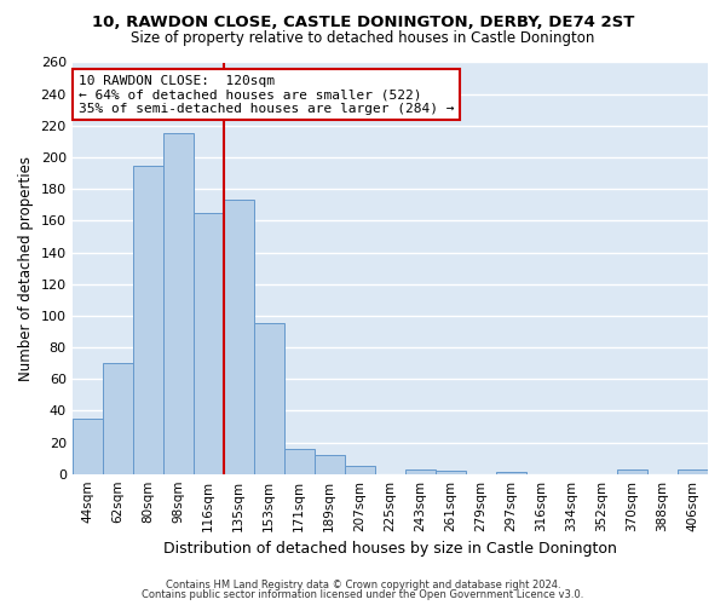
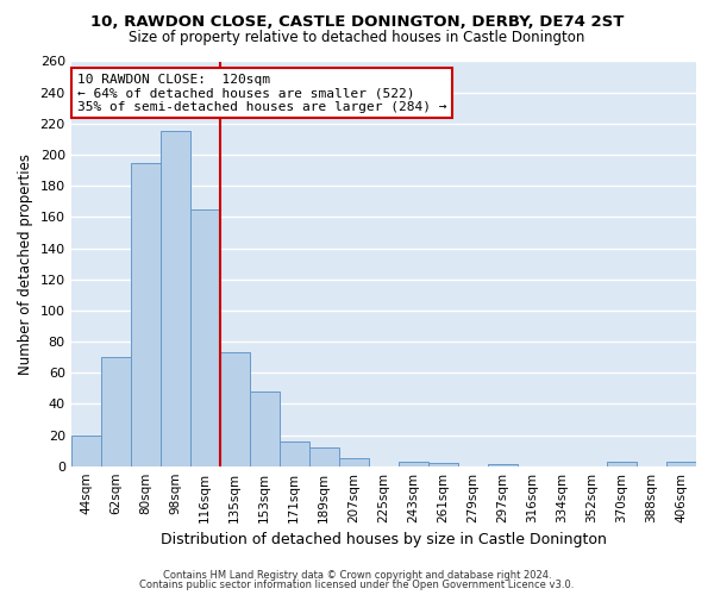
44sqm: 35 -> 20
135sqm: 173 -> 73
153sqm: 95 -> 48
